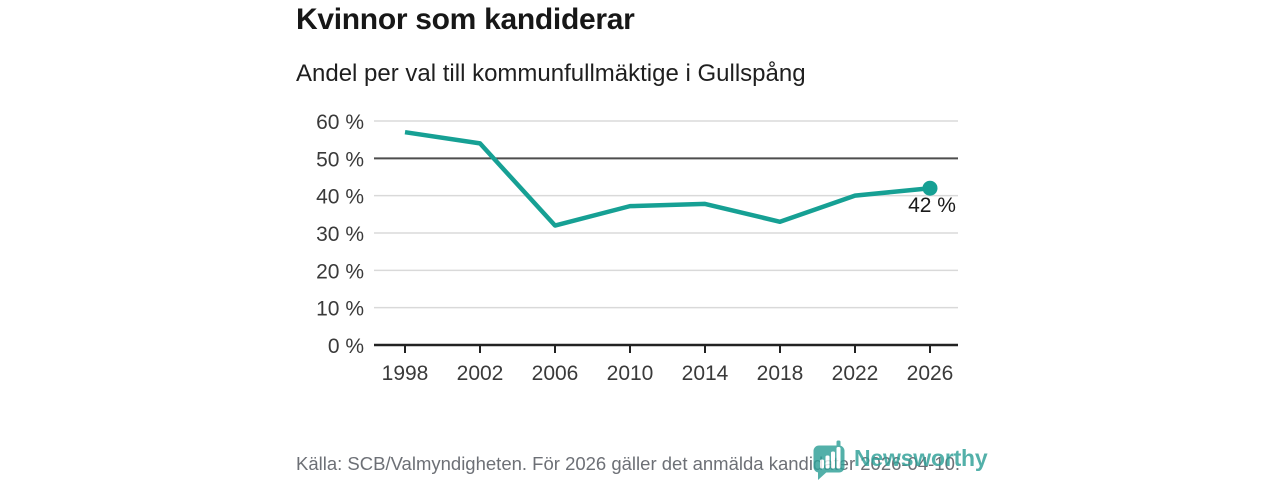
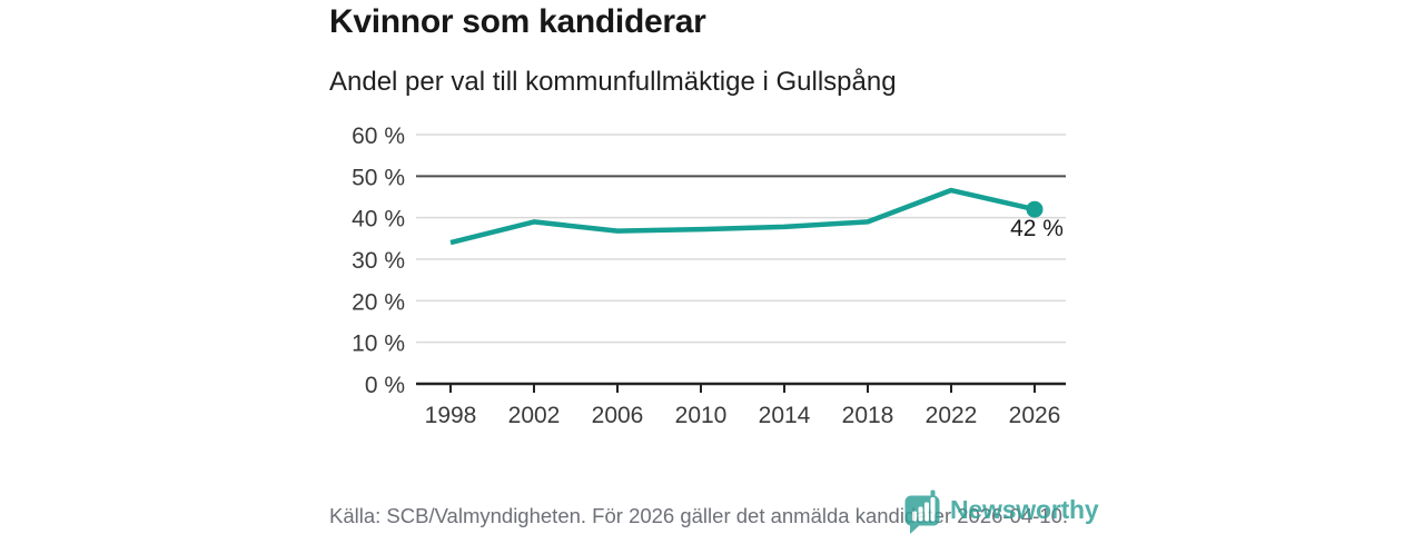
1998: 57% -> 34%
2002: 54% -> 39%
2006: 32% -> 37%
2018: 33% -> 39%
2022: 40% -> 47%
